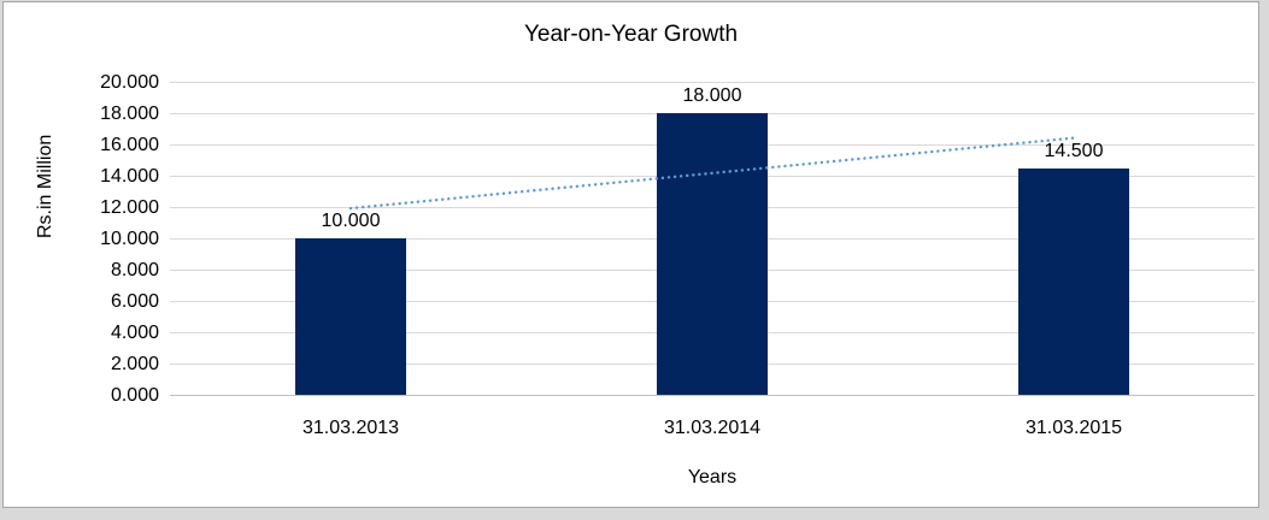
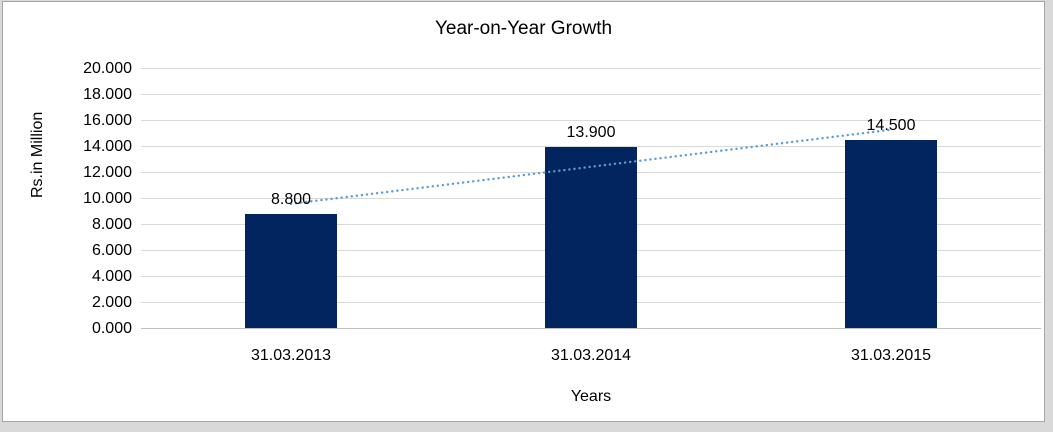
31.03.2013: 10.000 -> 8.800
31.03.2014: 18.000 -> 13.900
